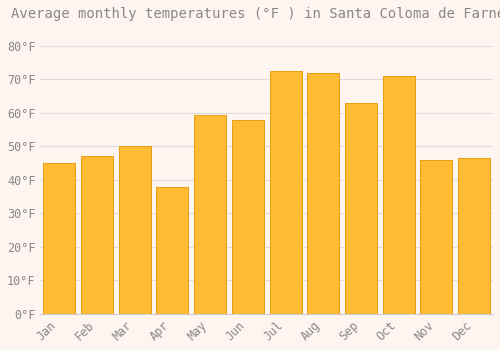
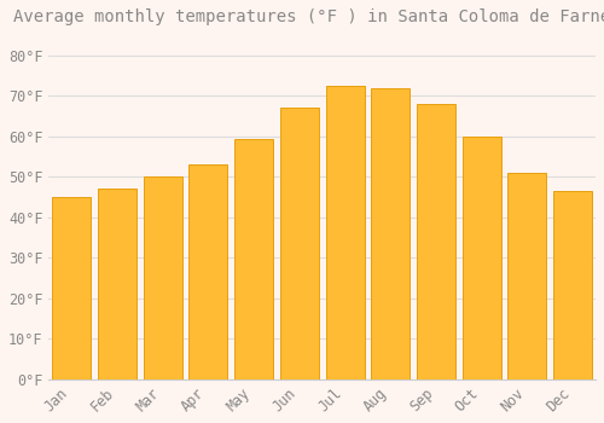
Apr: 38.0°F -> 53.0°F
Jun: 58.0°F -> 67.0°F
Sep: 63.0°F -> 68.0°F
Oct: 71.0°F -> 60.0°F
Nov: 46.0°F -> 51.0°F
